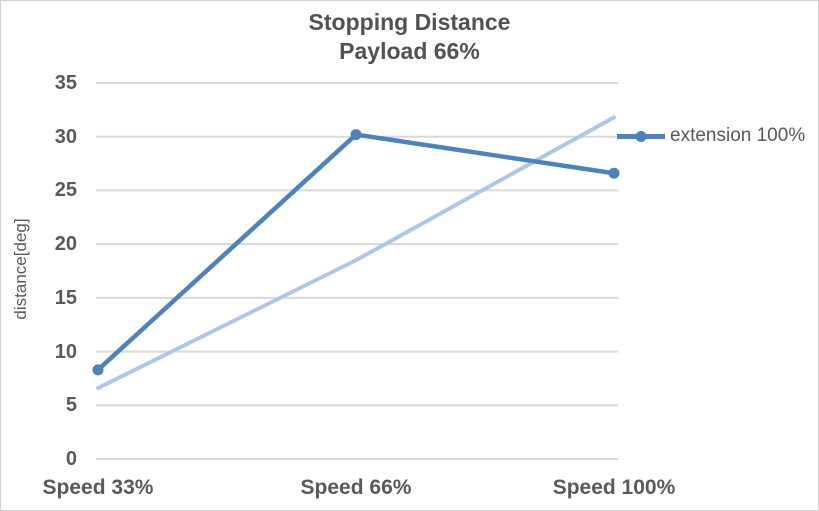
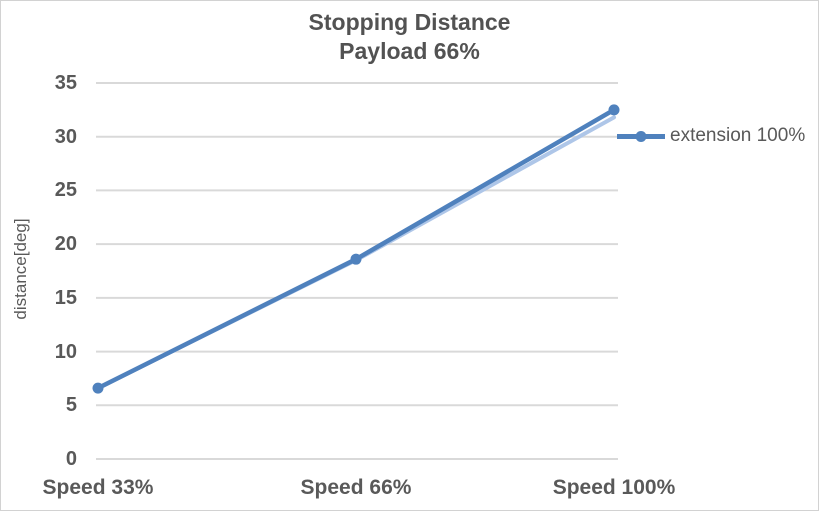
extension 100%/Speed 33%: 8.3 -> 6.6
extension 100%/Speed 66%: 30.2 -> 18.6
extension 100%/Speed 100%: 26.6 -> 32.5
